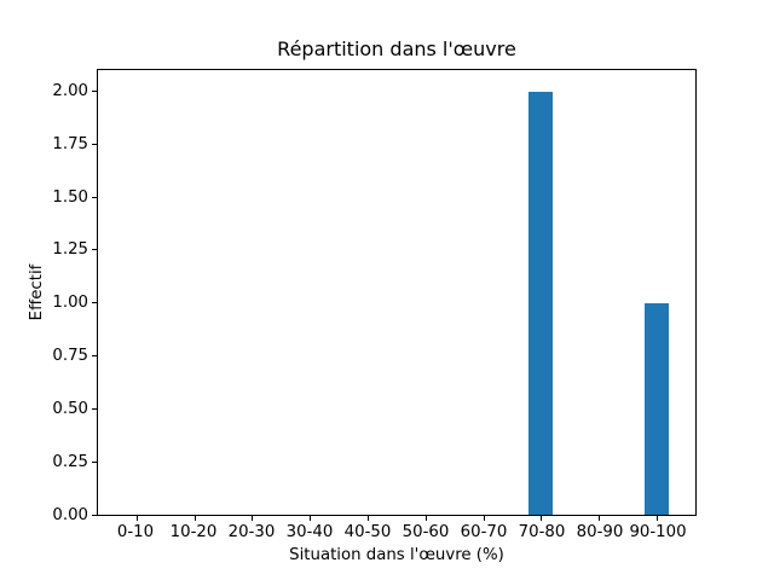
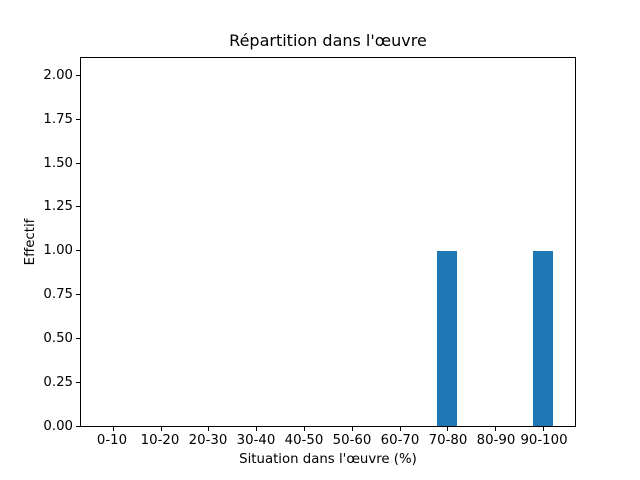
70-80: 2 -> 1
